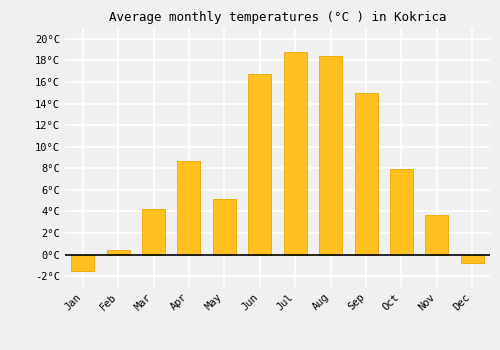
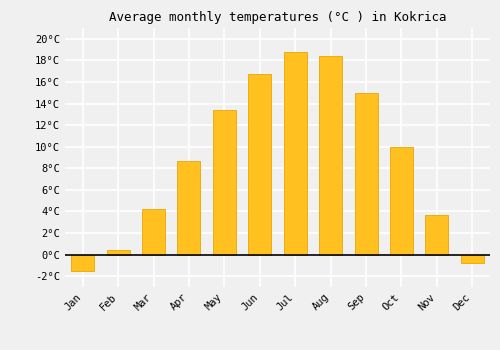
May: 5.2°C -> 13.4°C
Oct: 7.9°C -> 10.0°C
